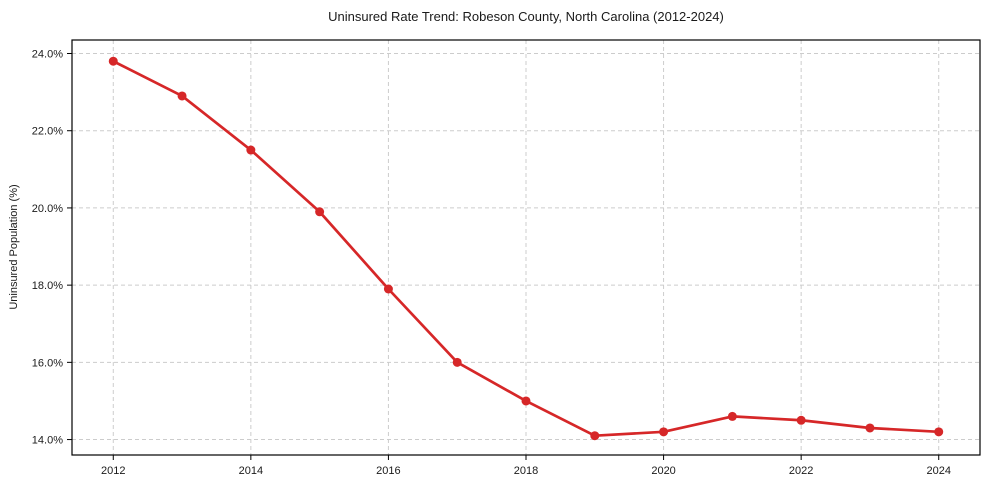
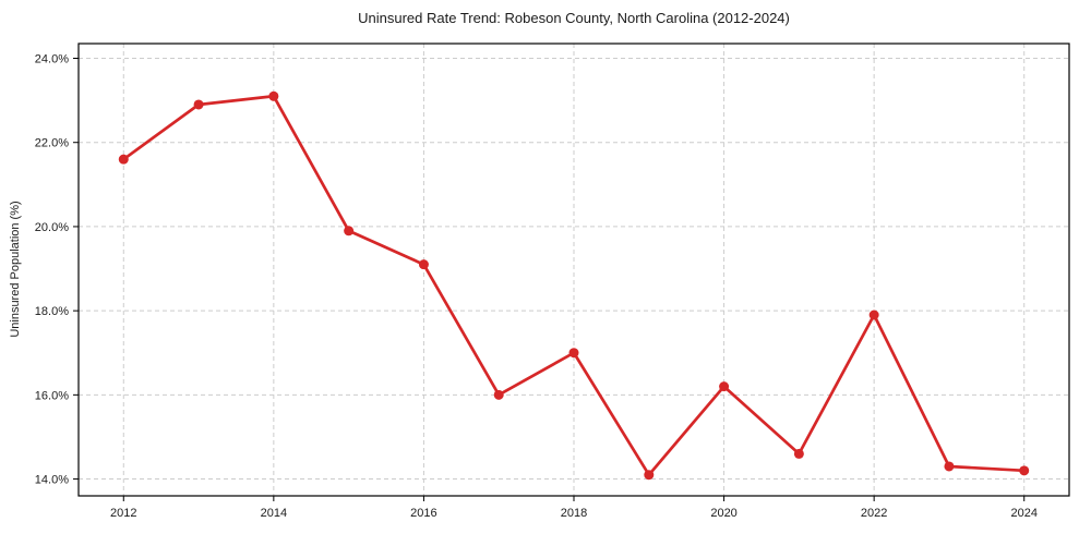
2012: 23.8% -> 21.6%
2014: 21.5% -> 23.1%
2016: 17.9% -> 19.1%
2018: 15.0% -> 17.0%
2020: 14.2% -> 16.2%
2022: 14.5% -> 17.9%
